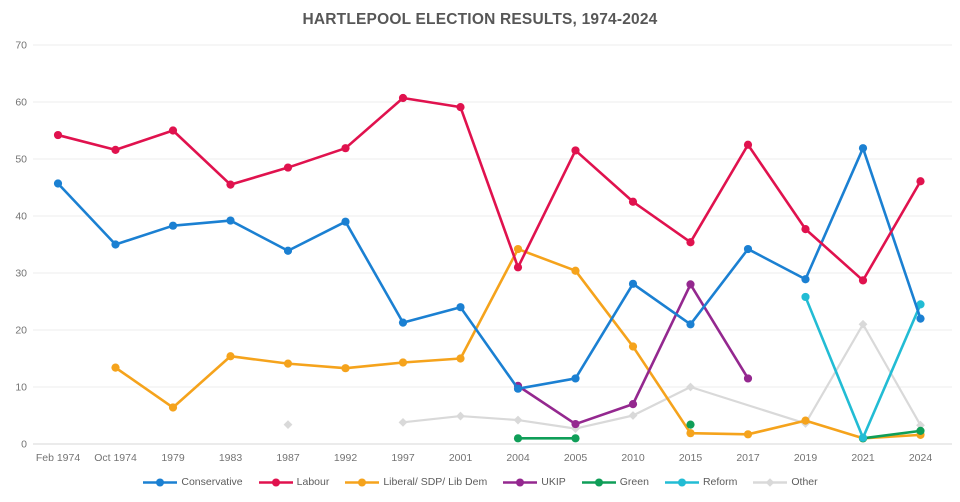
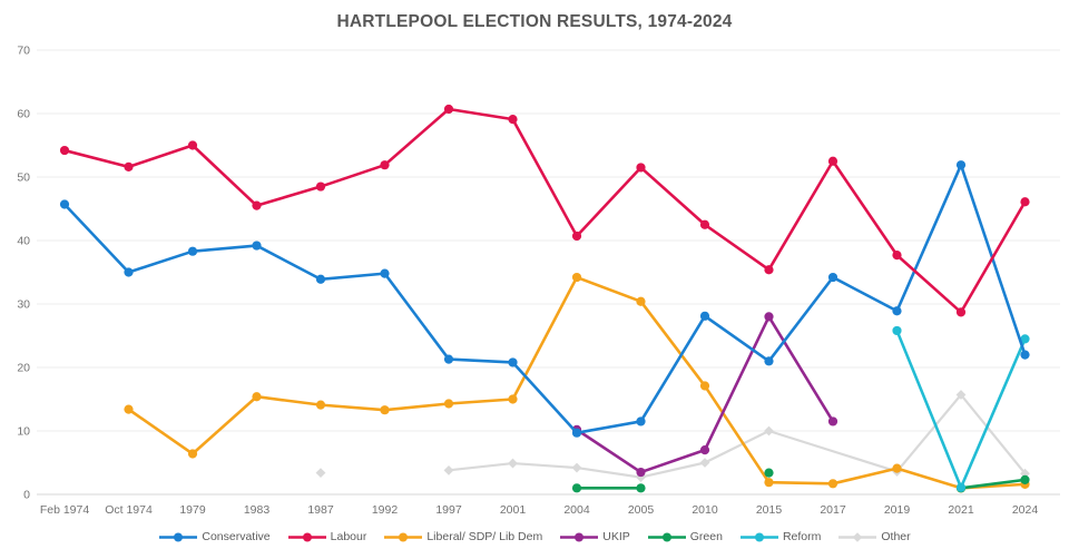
Conservative/1992: 39 -> 35
Conservative/2001: 24 -> 21
Labour/2004: 31 -> 41
Other/2021: 21 -> 16
